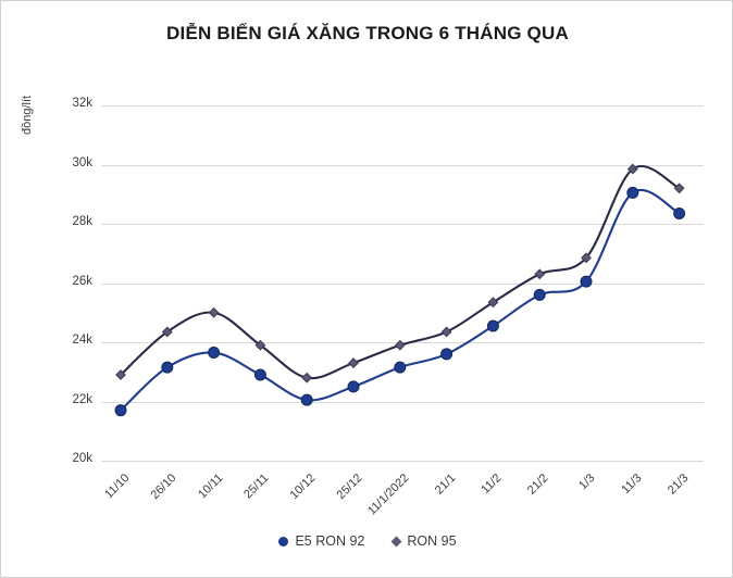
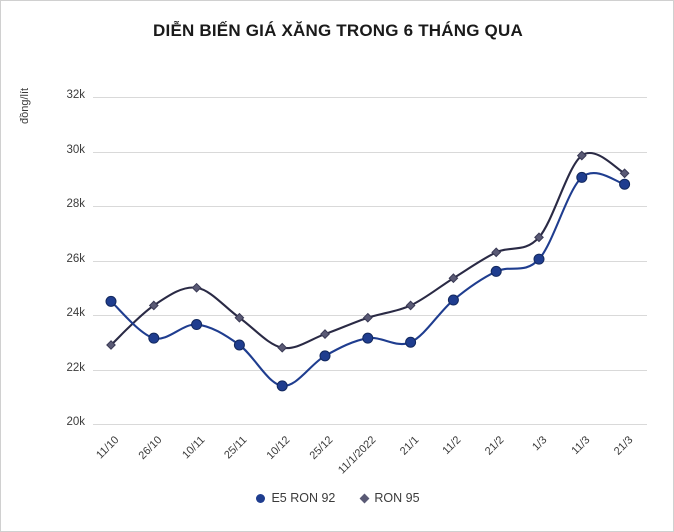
E5 RON 92/11/10: 21.7k -> 24.5k
E5 RON 92/10/12: 22.1k -> 21.4k
E5 RON 92/21/1: 23.6k -> 23.0k
E5 RON 92/21/3: 28.4k -> 28.8k
